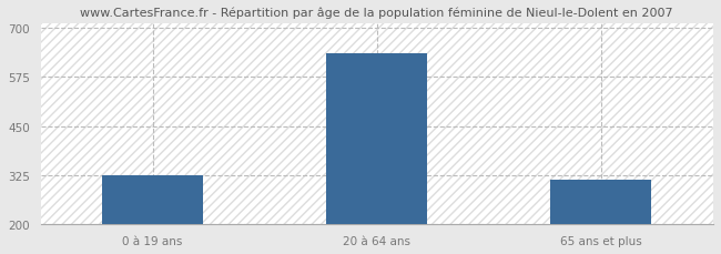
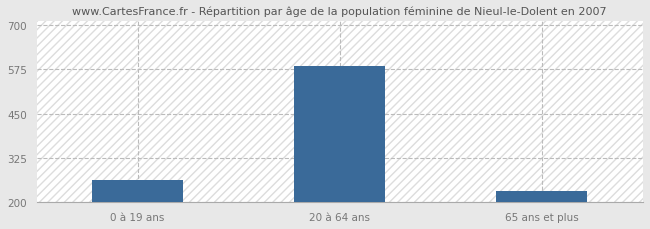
0 à 19 ans: 325 -> 263
20 à 64 ans: 635 -> 583
65 ans et plus: 315 -> 233
